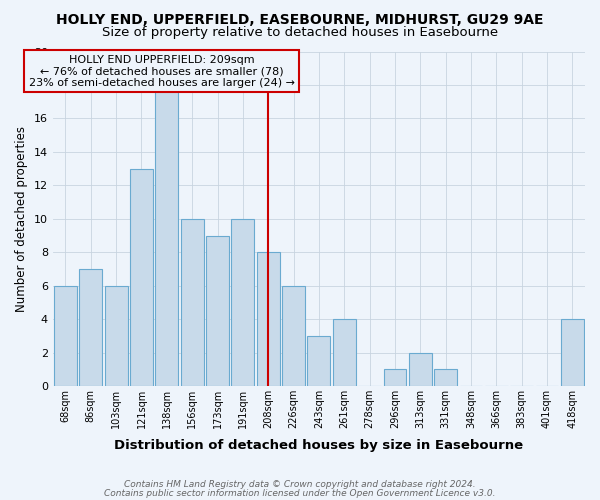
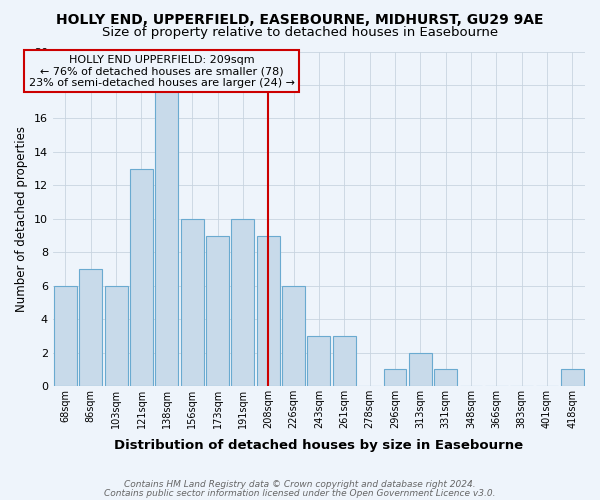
208sqm: 8 -> 9
261sqm: 4 -> 3
418sqm: 4 -> 1
